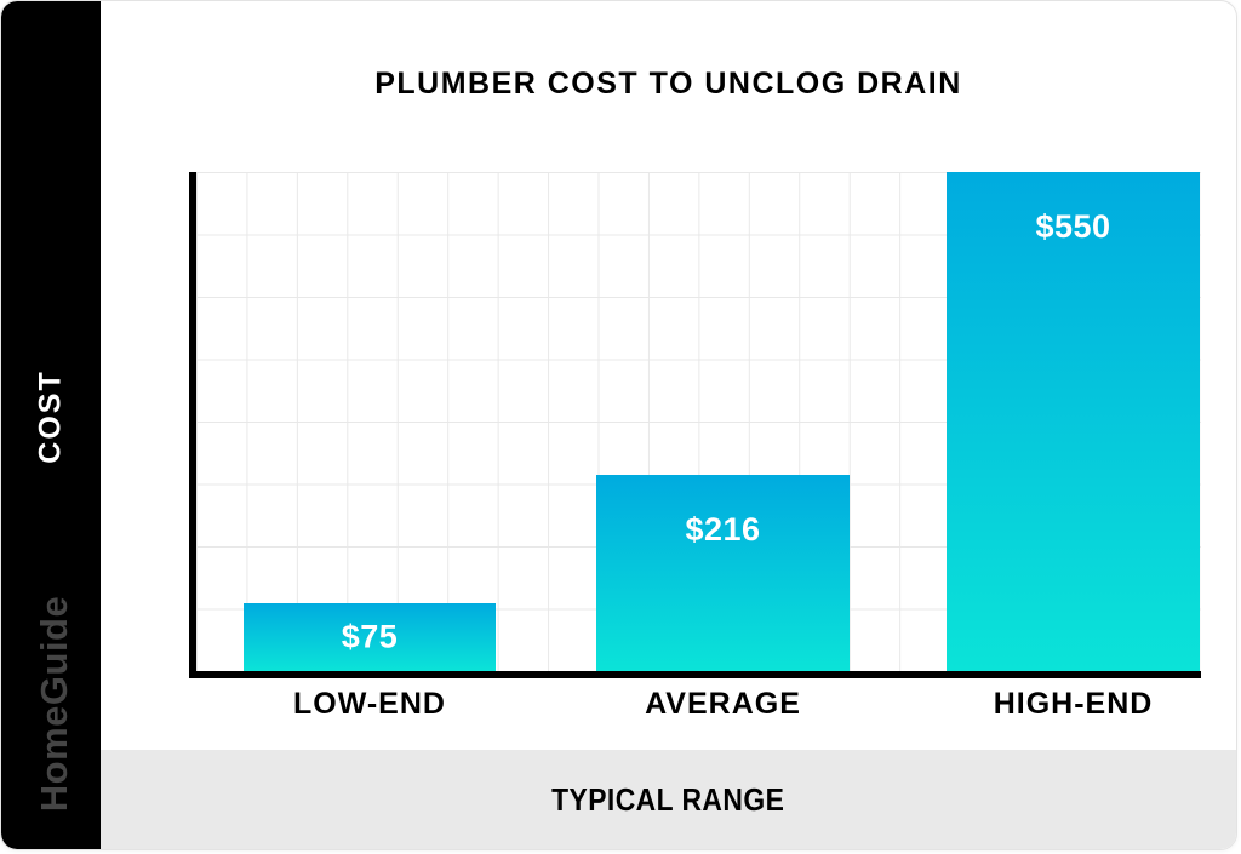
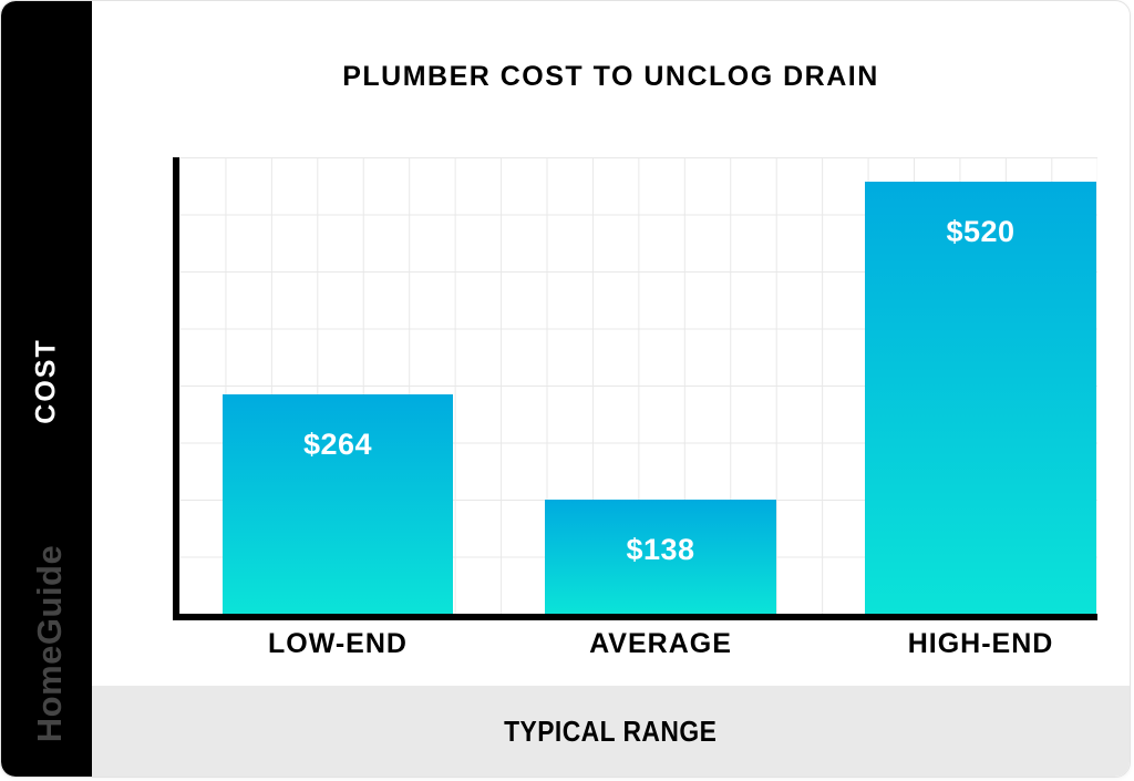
LOW-END: $75 -> $264
AVERAGE: $216 -> $138
HIGH-END: $550 -> $520
